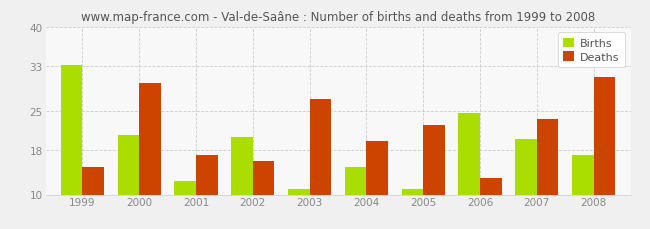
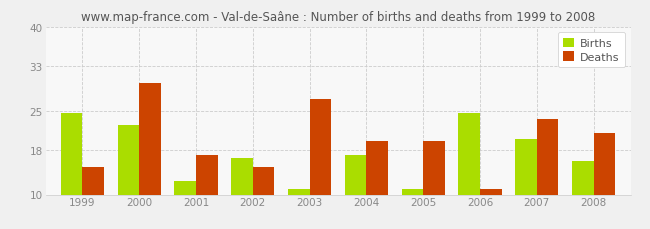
Births/1999: 33.2 -> 24.5
Births/2000: 20.6 -> 22.5
Births/2002: 20.2 -> 16.5
Deaths/2002: 16.0 -> 15.0
Births/2004: 15.0 -> 17.0
Deaths/2005: 22.4 -> 19.5
Deaths/2006: 13.0 -> 11.0
Births/2008: 17.0 -> 16.0
Deaths/2008: 31.0 -> 21.0
